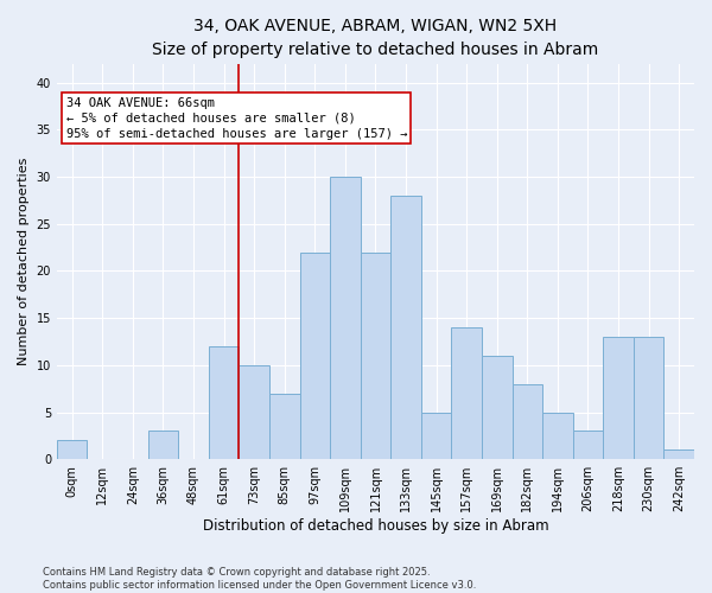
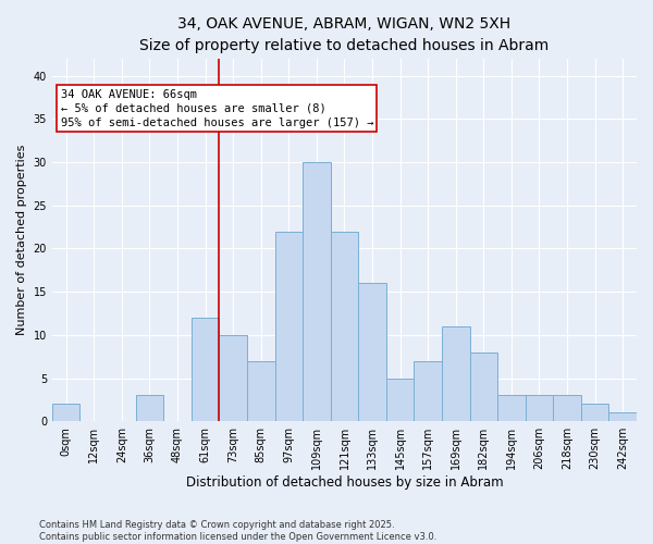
133sqm: 28 -> 16
157sqm: 14 -> 7
194sqm: 5 -> 3
218sqm: 13 -> 3
230sqm: 13 -> 2
